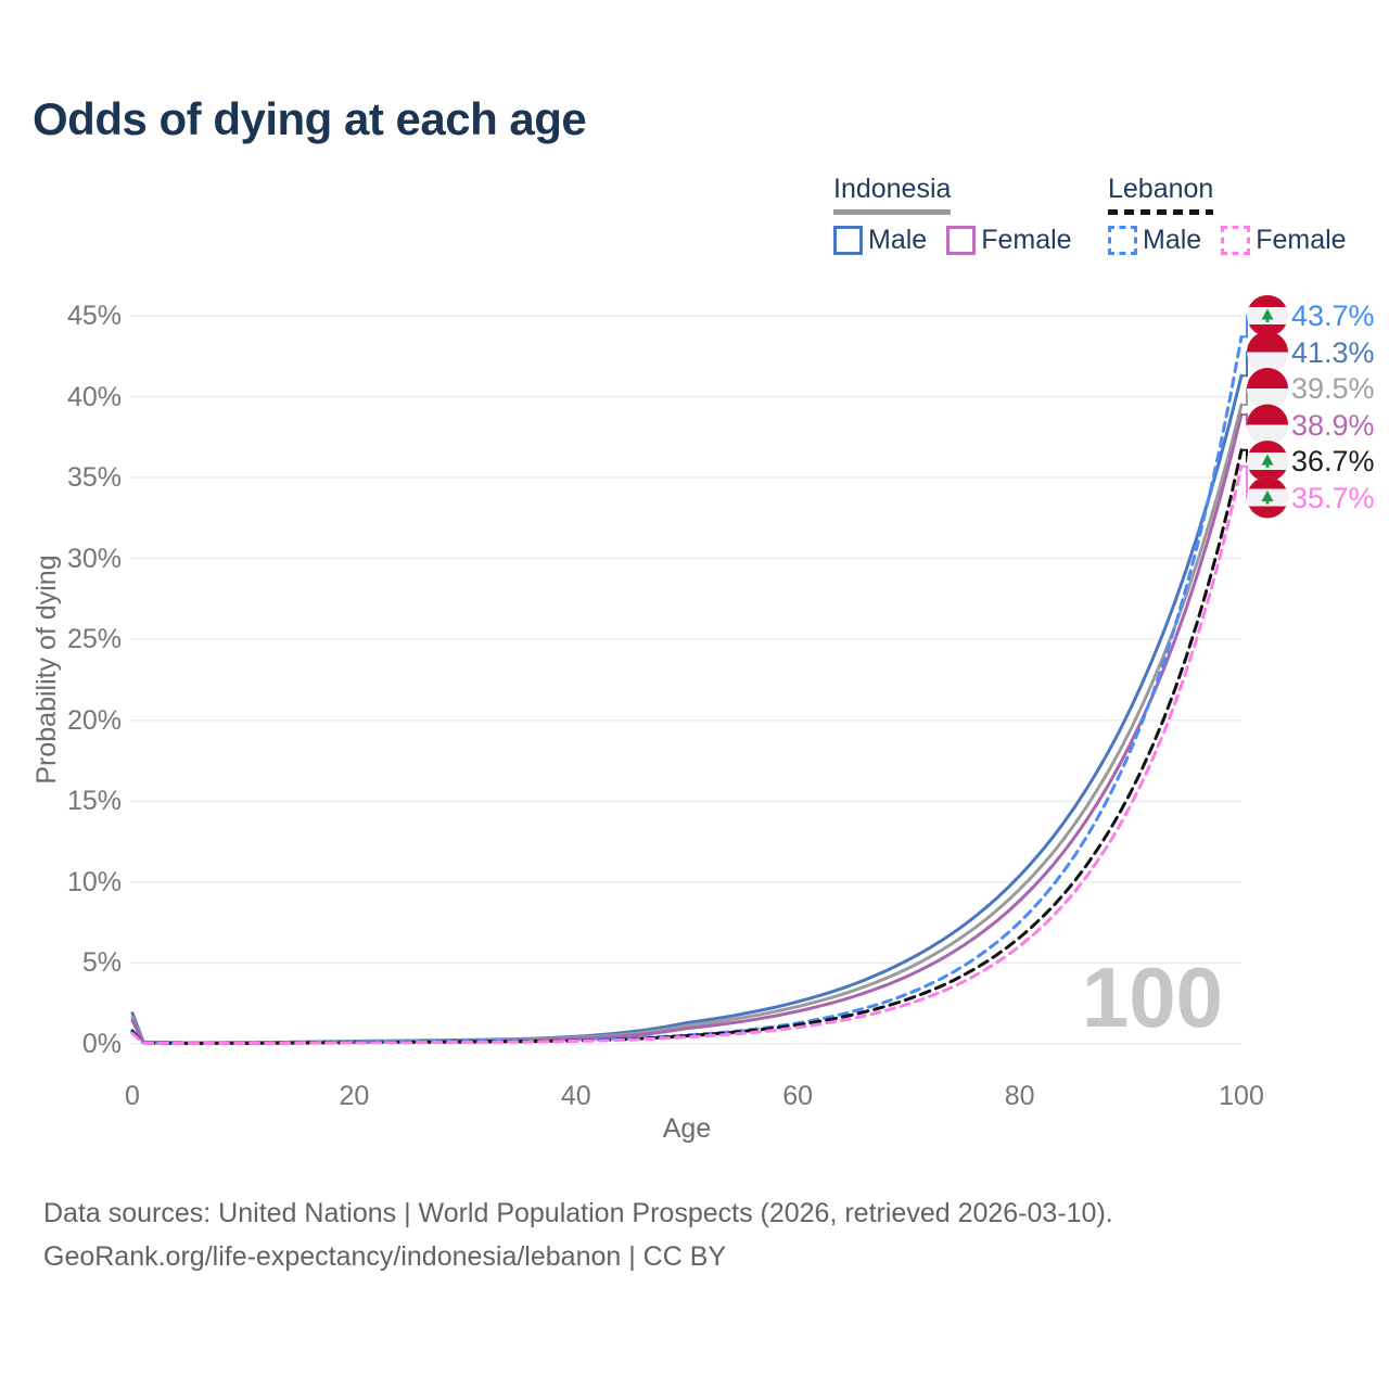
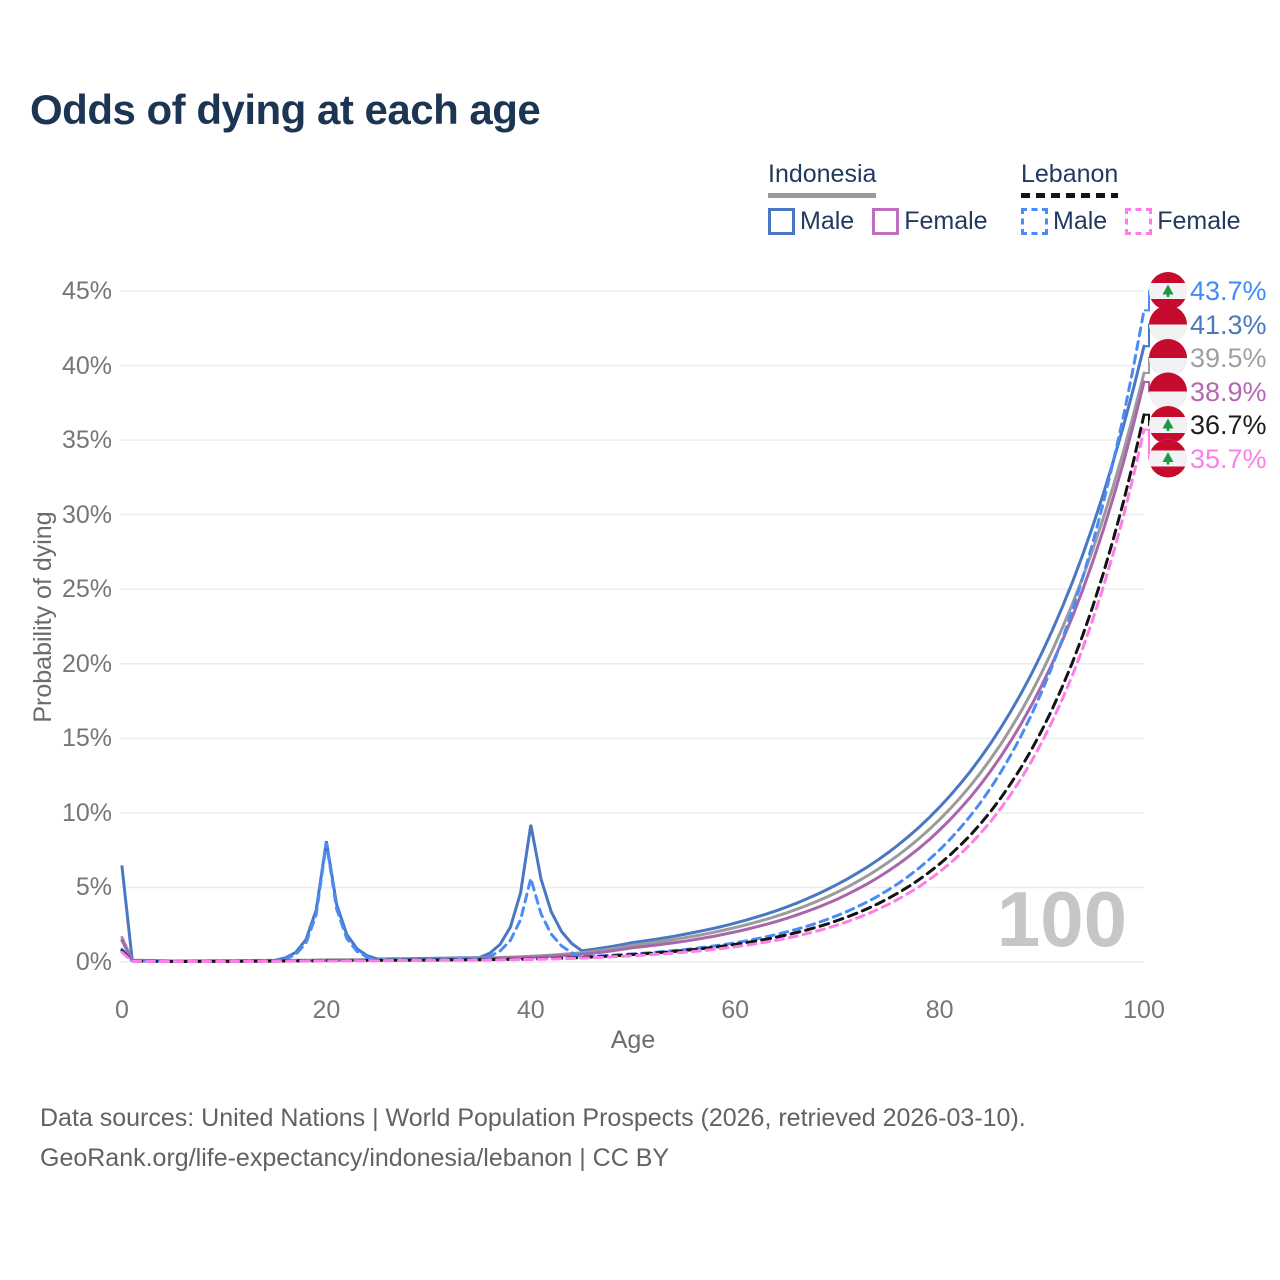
Indonesia Male/0: 1.9% -> 6.4%
Indonesia Male/20: 0.2% -> 8.1%
Lebanon Male/20: 0.1% -> 8.0%
Indonesia Male/40: 0.5% -> 9.2%
Lebanon Male/40: 0.2% -> 5.6%
